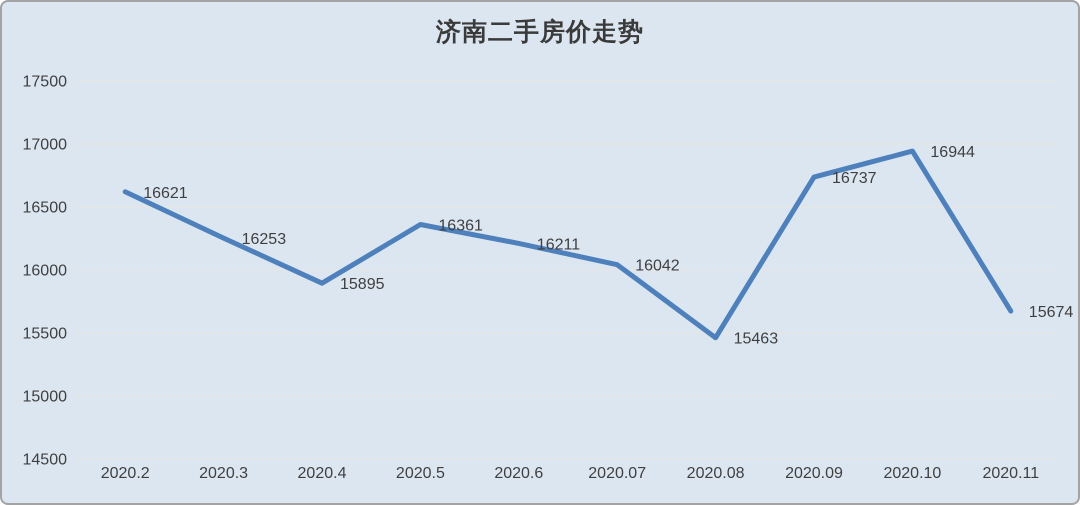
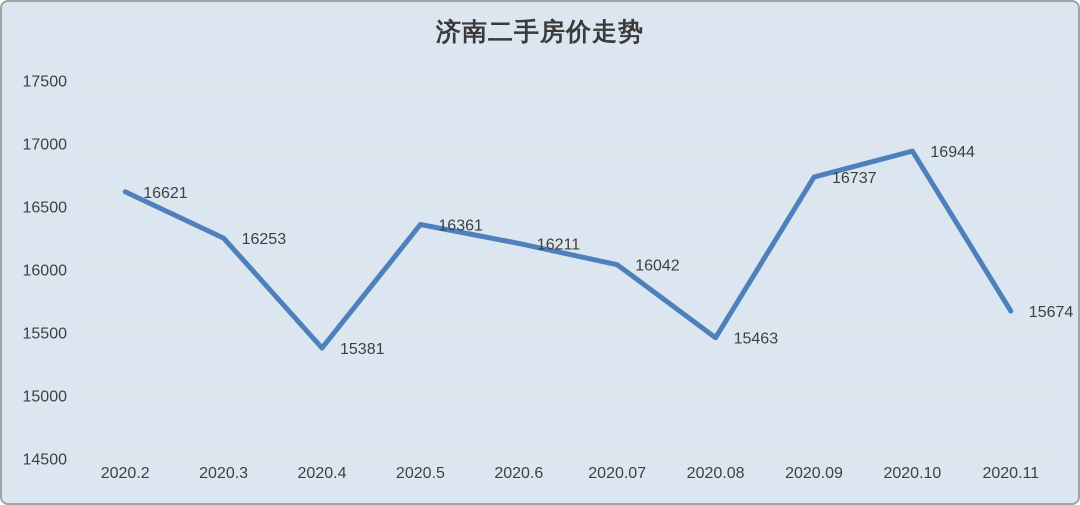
2020.4: 15895 -> 15381
